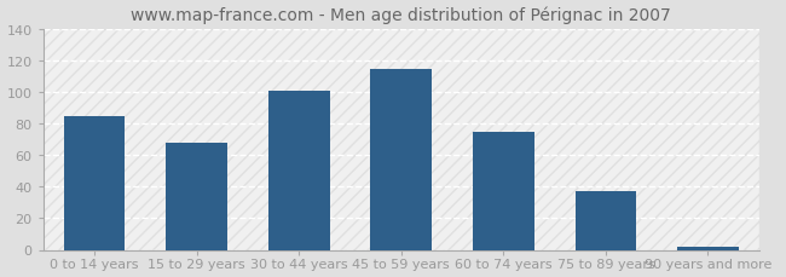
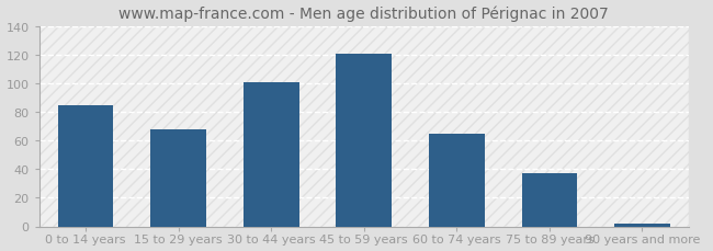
45 to 59 years: 115 -> 121
60 to 74 years: 75 -> 65
